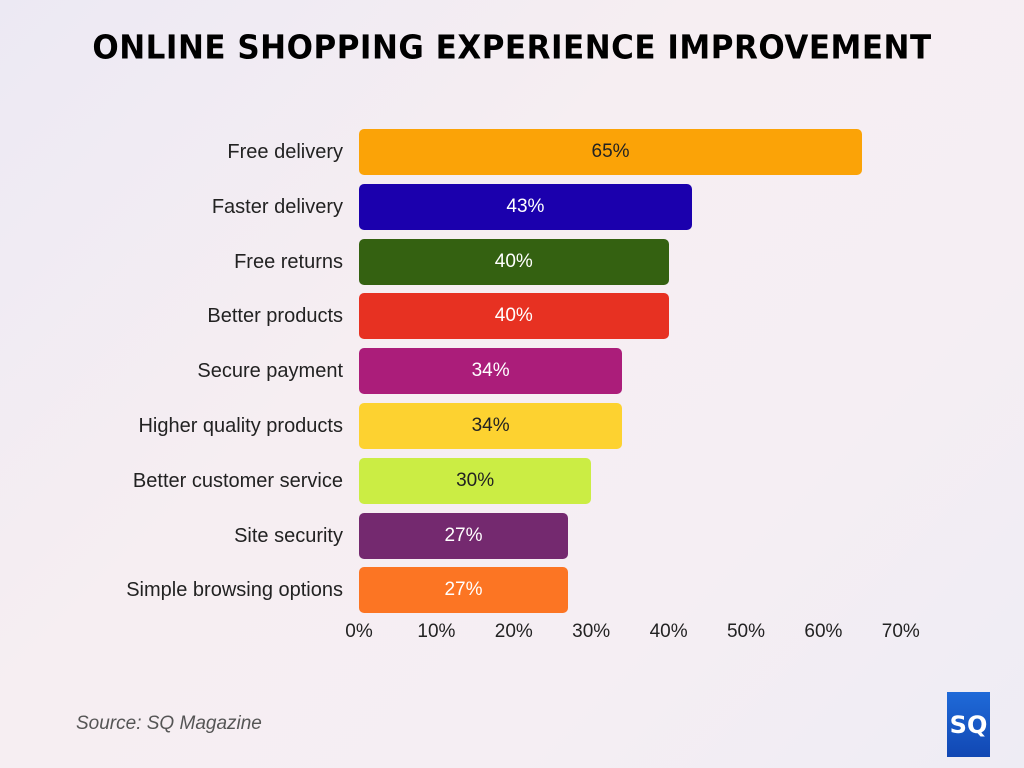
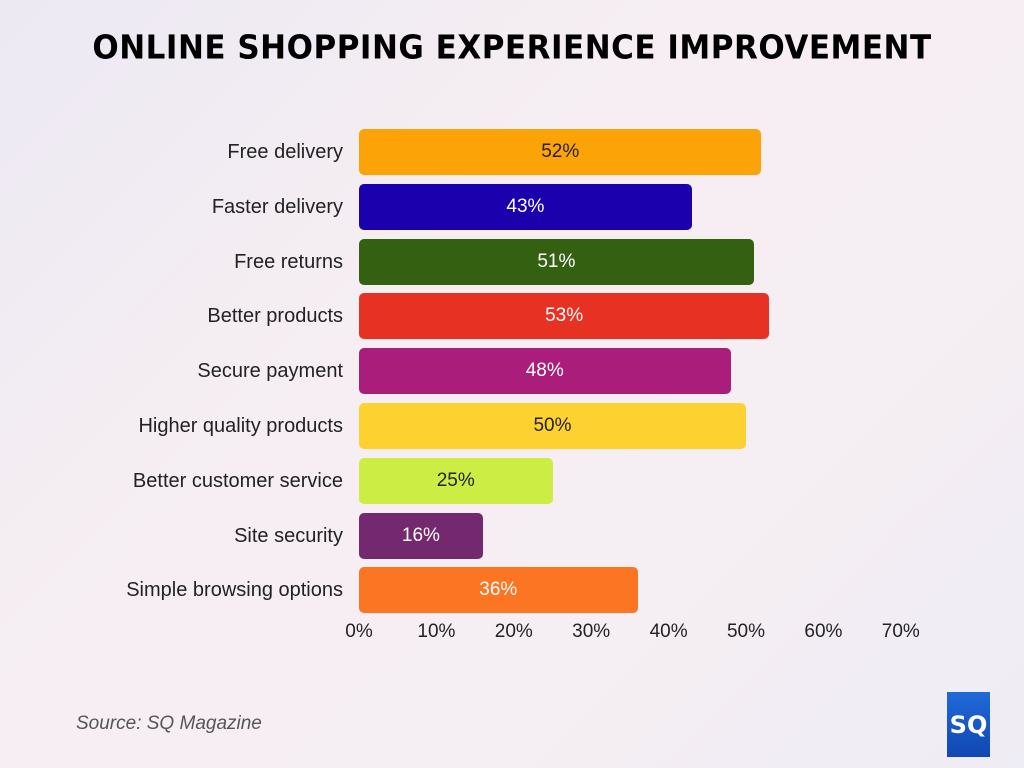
Free delivery: 65% -> 52%
Free returns: 40% -> 51%
Better products: 40% -> 53%
Secure payment: 34% -> 48%
Higher quality products: 34% -> 50%
Better customer service: 30% -> 25%
Site security: 27% -> 16%
Simple browsing options: 27% -> 36%
